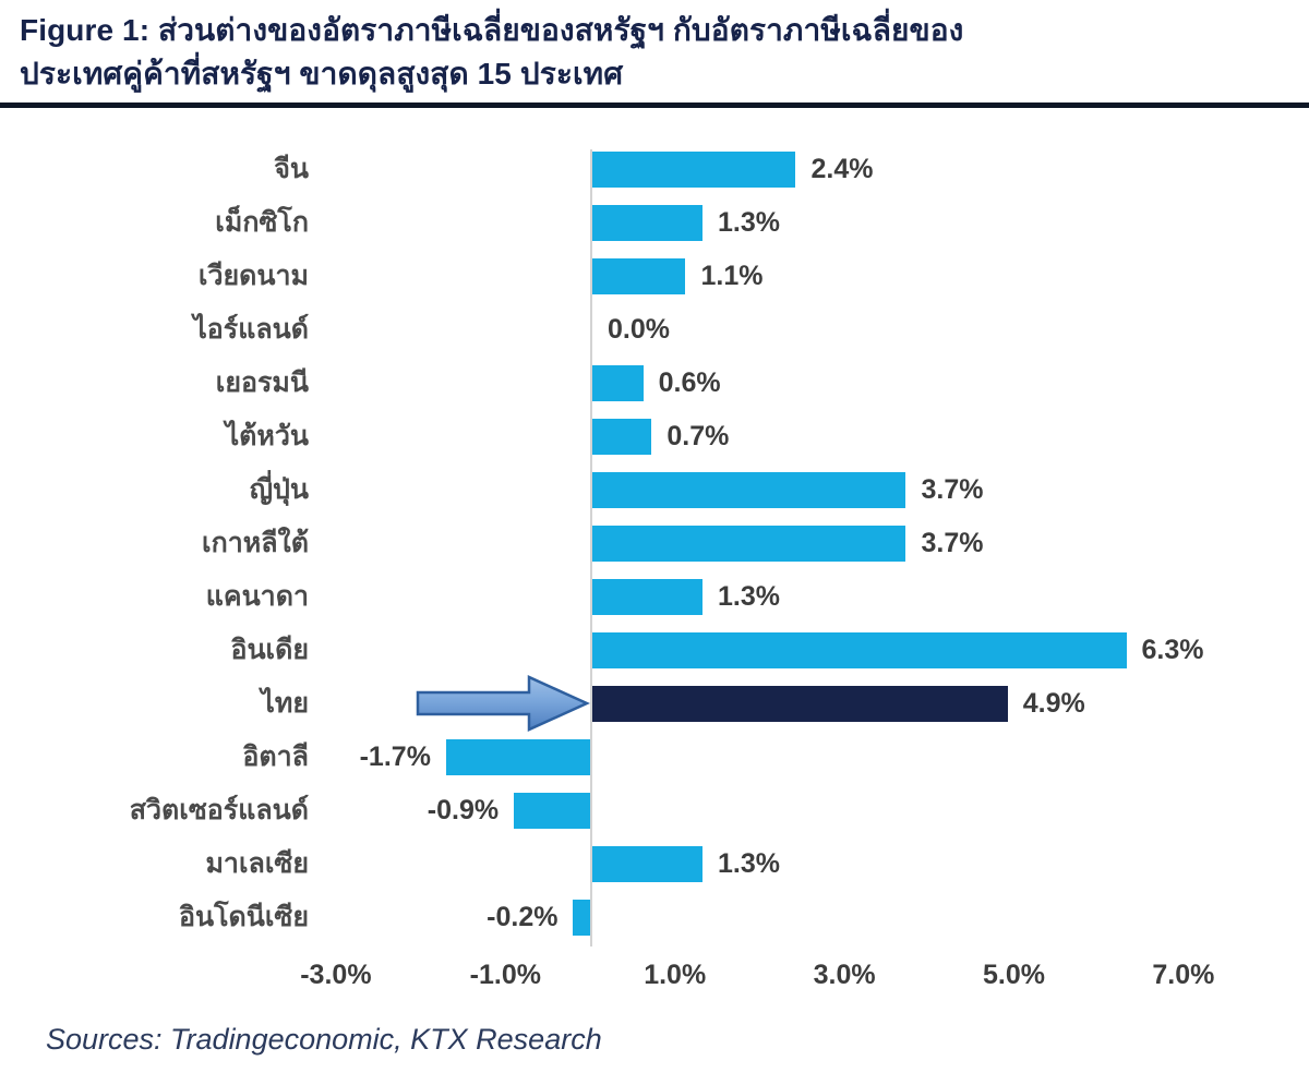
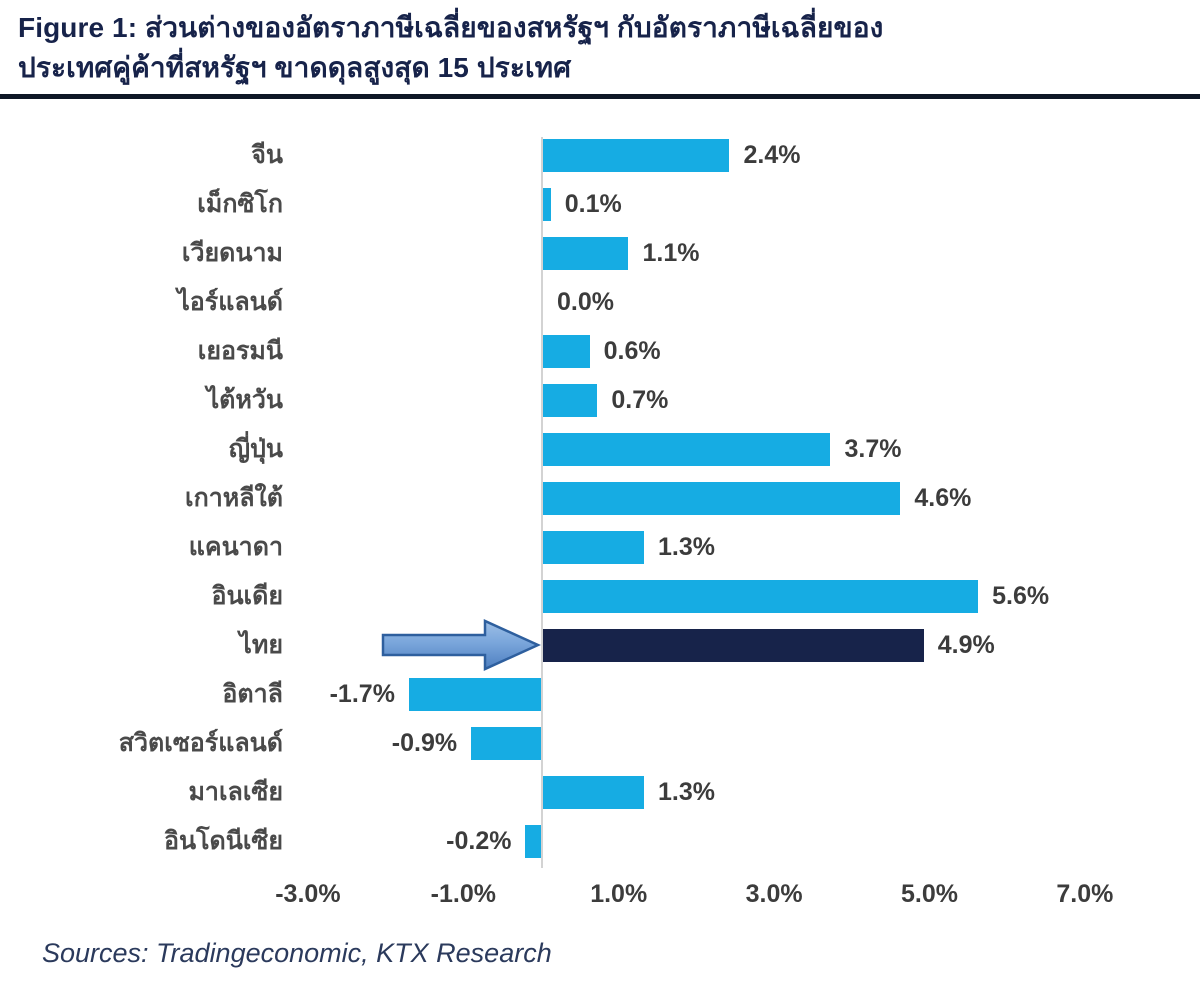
เม็กซิโก: 1.3% -> 0.1%
เกาหลีใต้: 3.7% -> 4.6%
อินเดีย: 6.3% -> 5.6%
